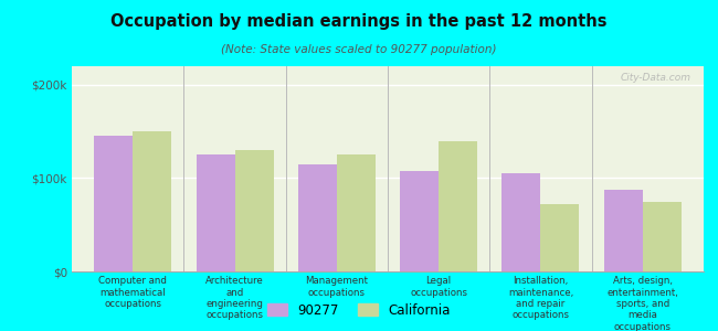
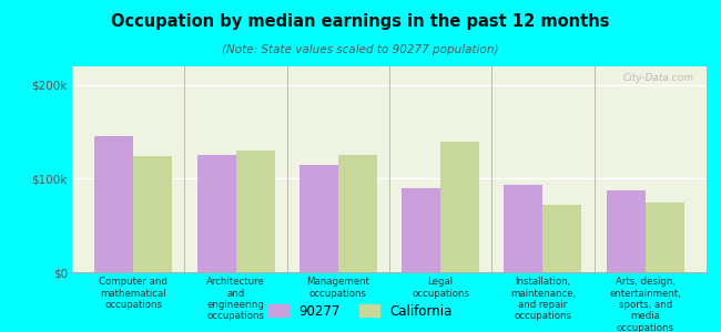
California/Computer and mathematical occupations: $150k -> $124k
90277/Legal occupations: $108k -> $90k
90277/Installation, maintenance, and repair occupations: $105k -> $94k
